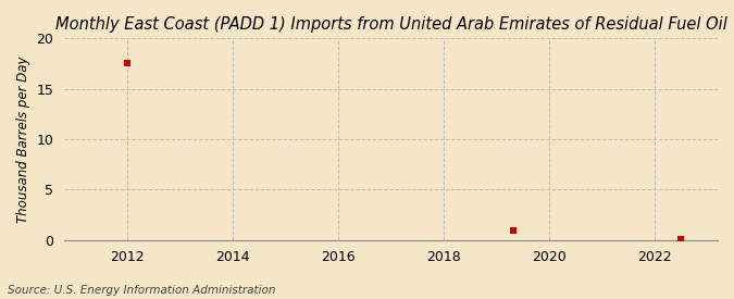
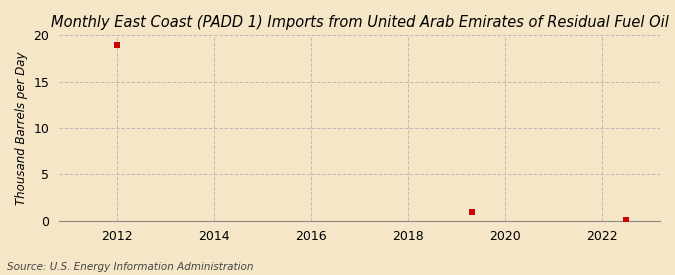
2012: 17.6 -> 19.0
